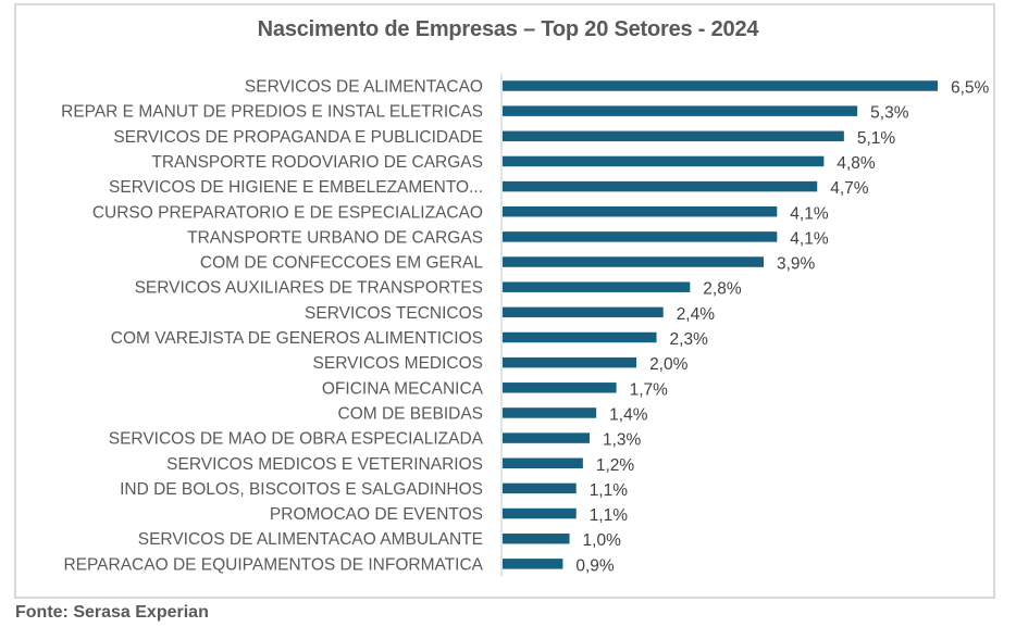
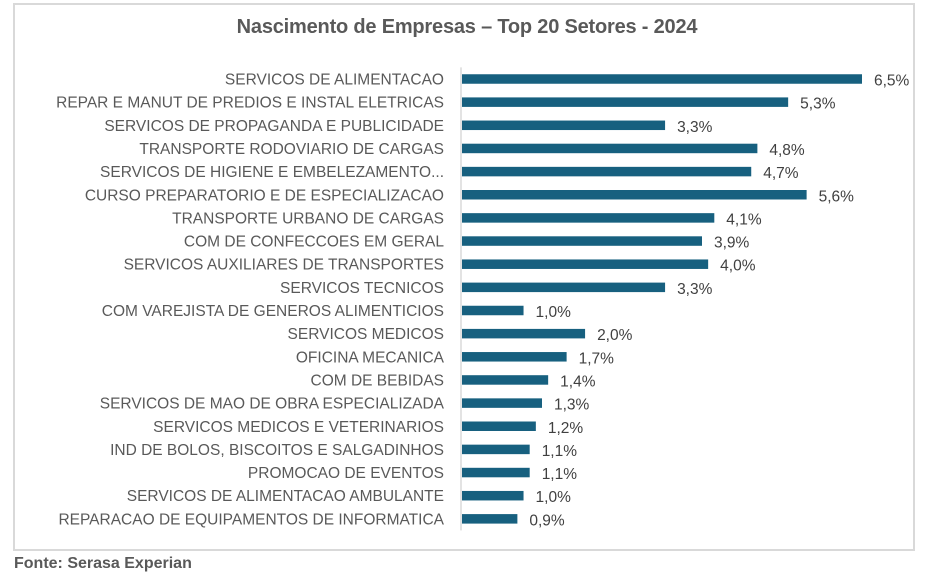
SERVICOS DE PROPAGANDA E PUBLICIDADE: 5,1% -> 3,3%
CURSO PREPARATORIO E DE ESPECIALIZACAO: 4,1% -> 5,6%
SERVICOS AUXILIARES DE TRANSPORTES: 2,8% -> 4,0%
SERVICOS TECNICOS: 2,4% -> 3,3%
COM VAREJISTA DE GENEROS ALIMENTICIOS: 2,3% -> 1,0%
